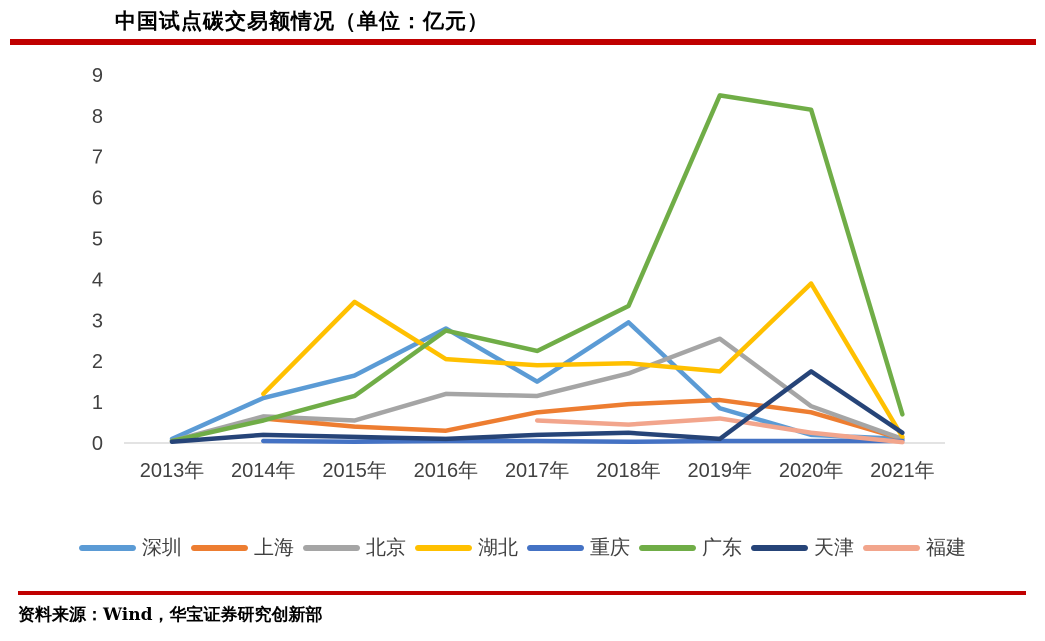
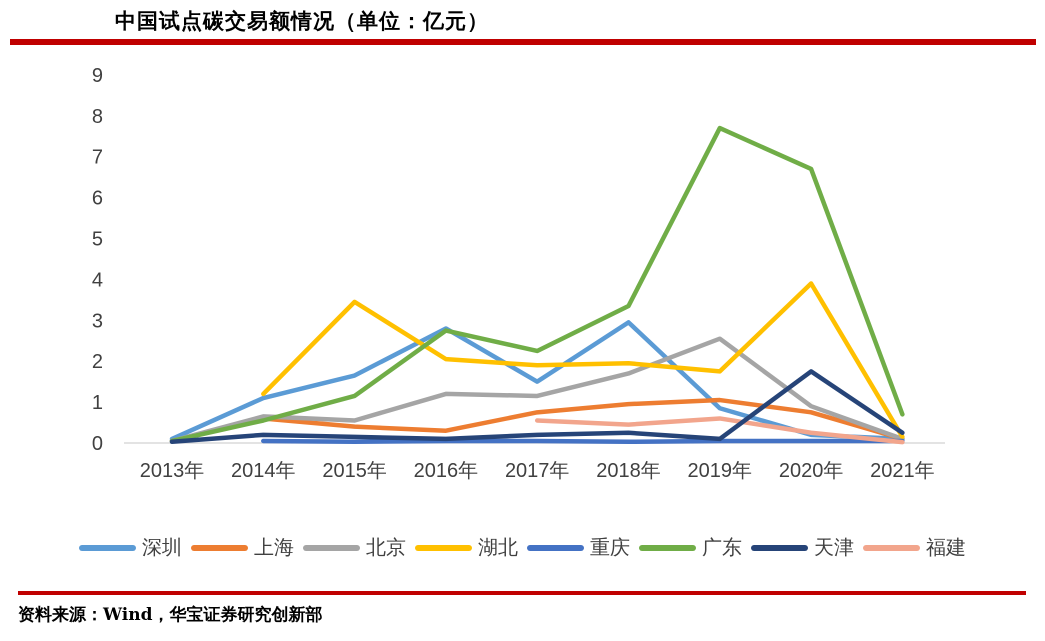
广东/2019年: 8.5 -> 7.7
广东/2020年: 8.2 -> 6.7
